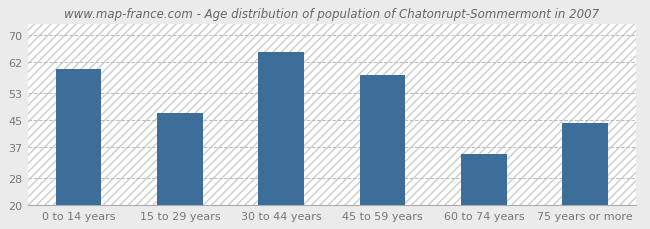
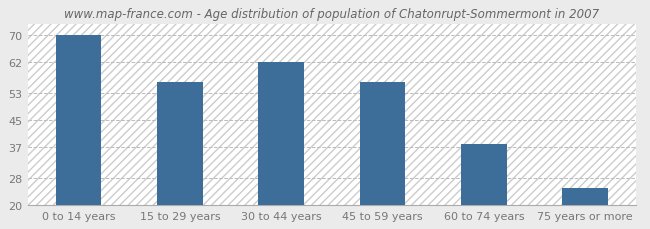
0 to 14 years: 60 -> 70
15 to 29 years: 47 -> 56
30 to 44 years: 65 -> 62
45 to 59 years: 58 -> 56
60 to 74 years: 35 -> 38
75 years or more: 44 -> 25
